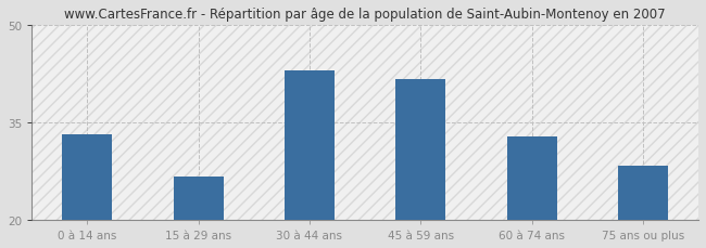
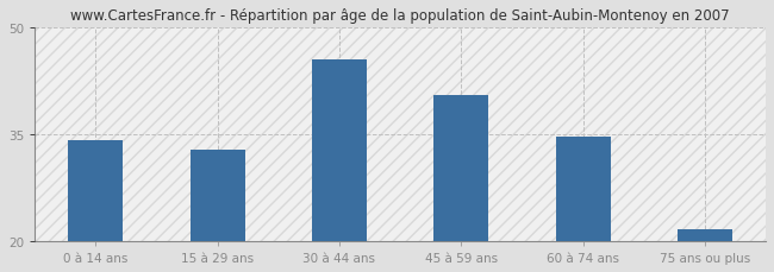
0 à 14 ans: 33.2 -> 34.2
15 à 29 ans: 26.6 -> 32.8
30 à 44 ans: 43.0 -> 45.5
45 à 59 ans: 41.6 -> 40.5
60 à 74 ans: 32.8 -> 34.6
75 ans ou plus: 28.4 -> 21.6
